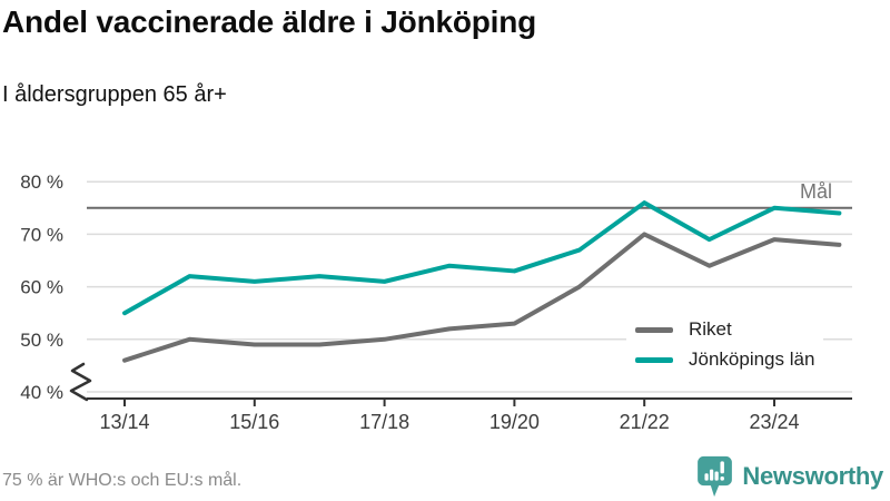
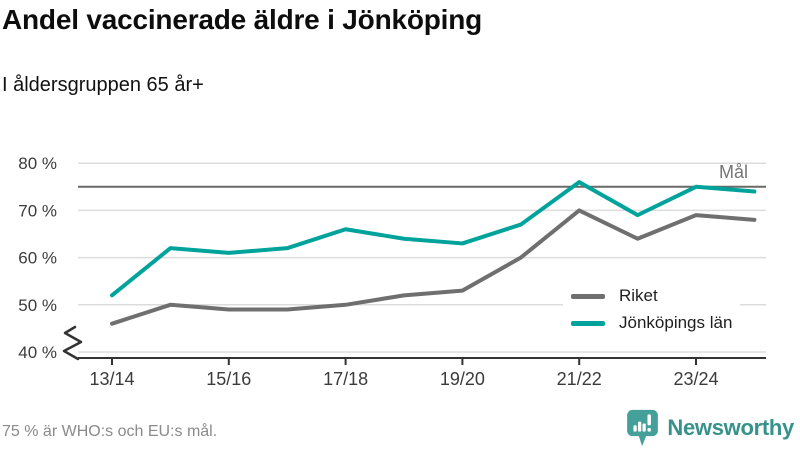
Jönköpings län/13/14: 55% -> 52%
Jönköpings län/17/18: 61% -> 66%
